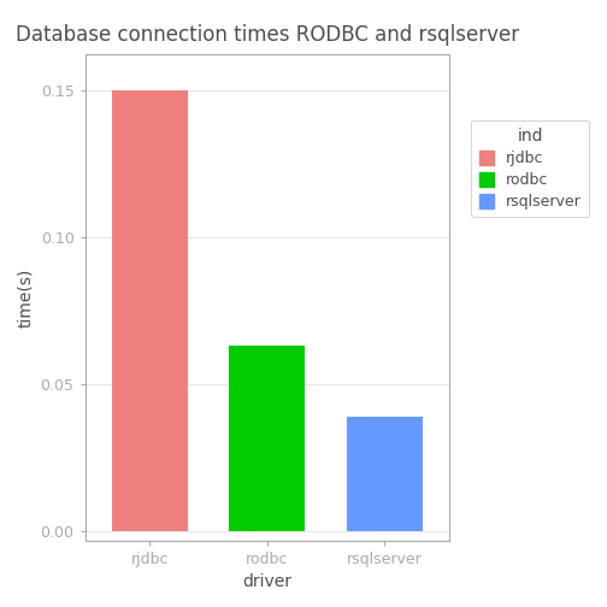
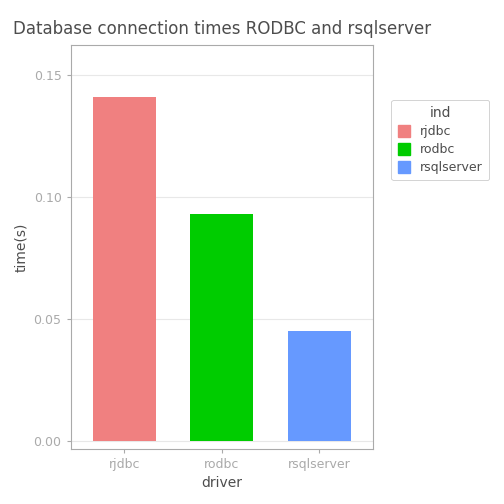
rjdbc: 0.150 -> 0.141
rodbc: 0.063 -> 0.093
rsqlserver: 0.039 -> 0.045
